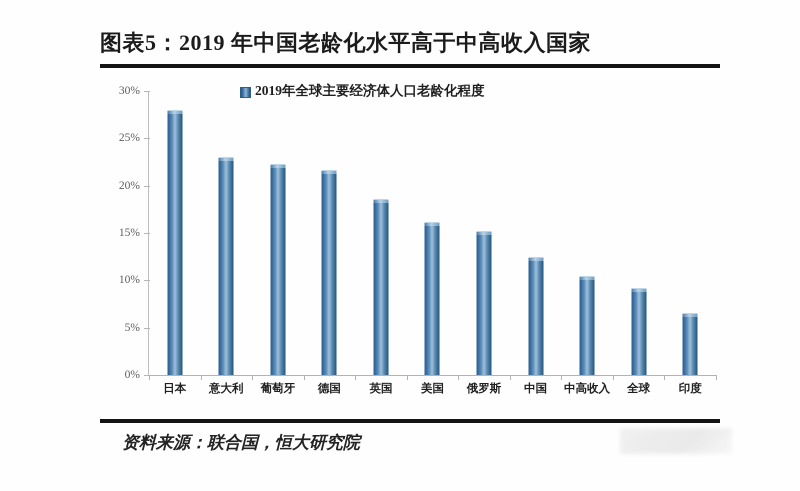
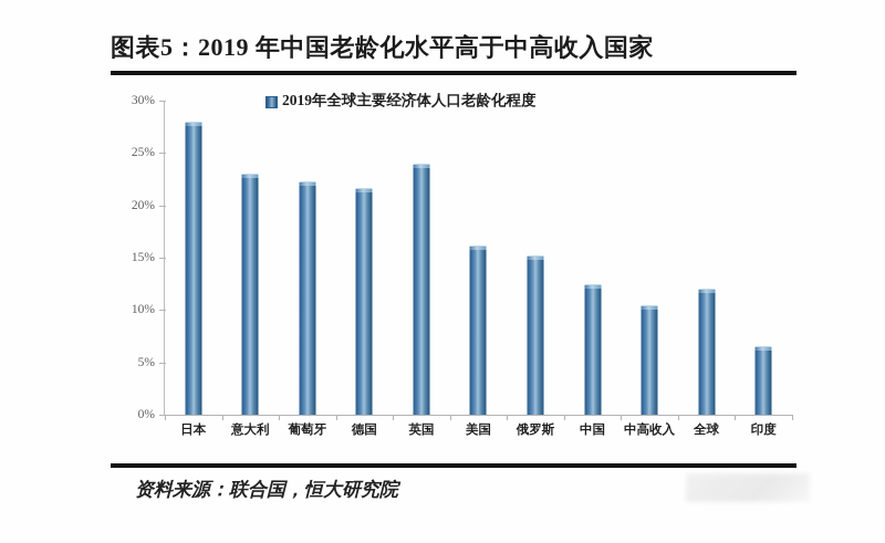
英国: 19% -> 24%
全球: 9% -> 12%
